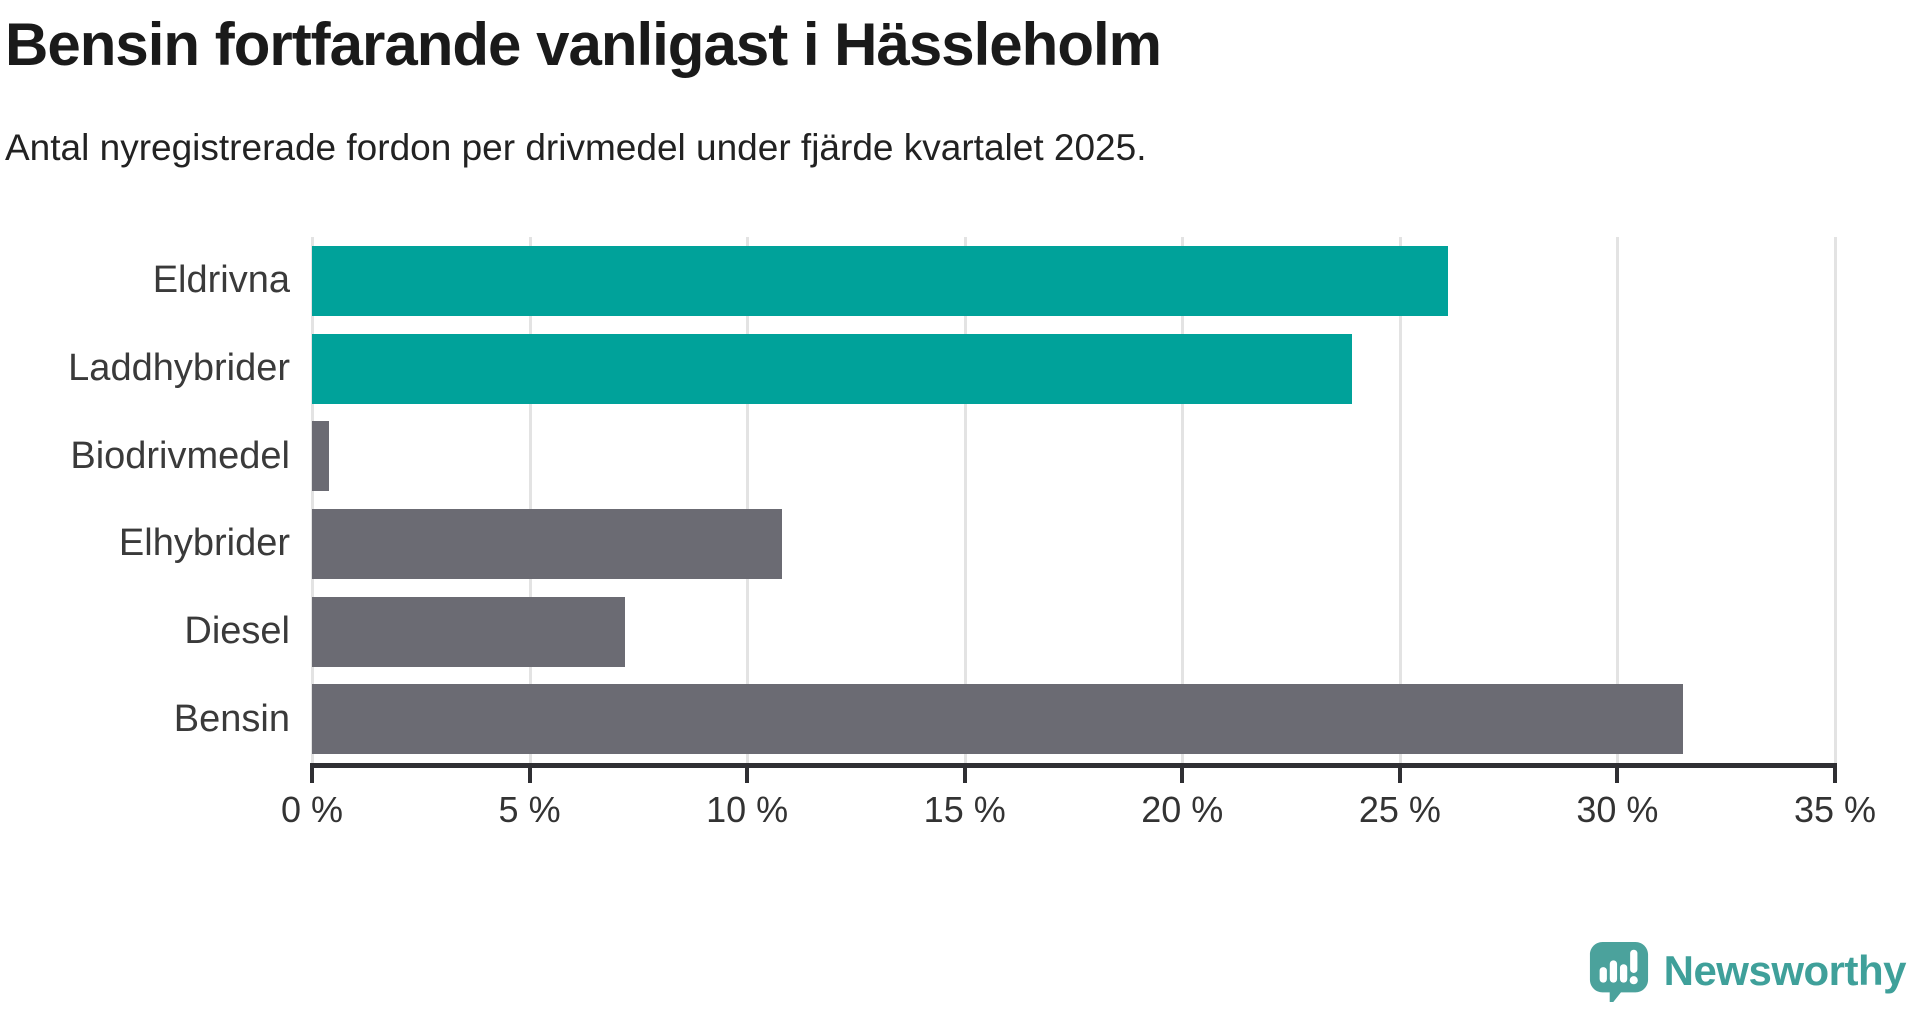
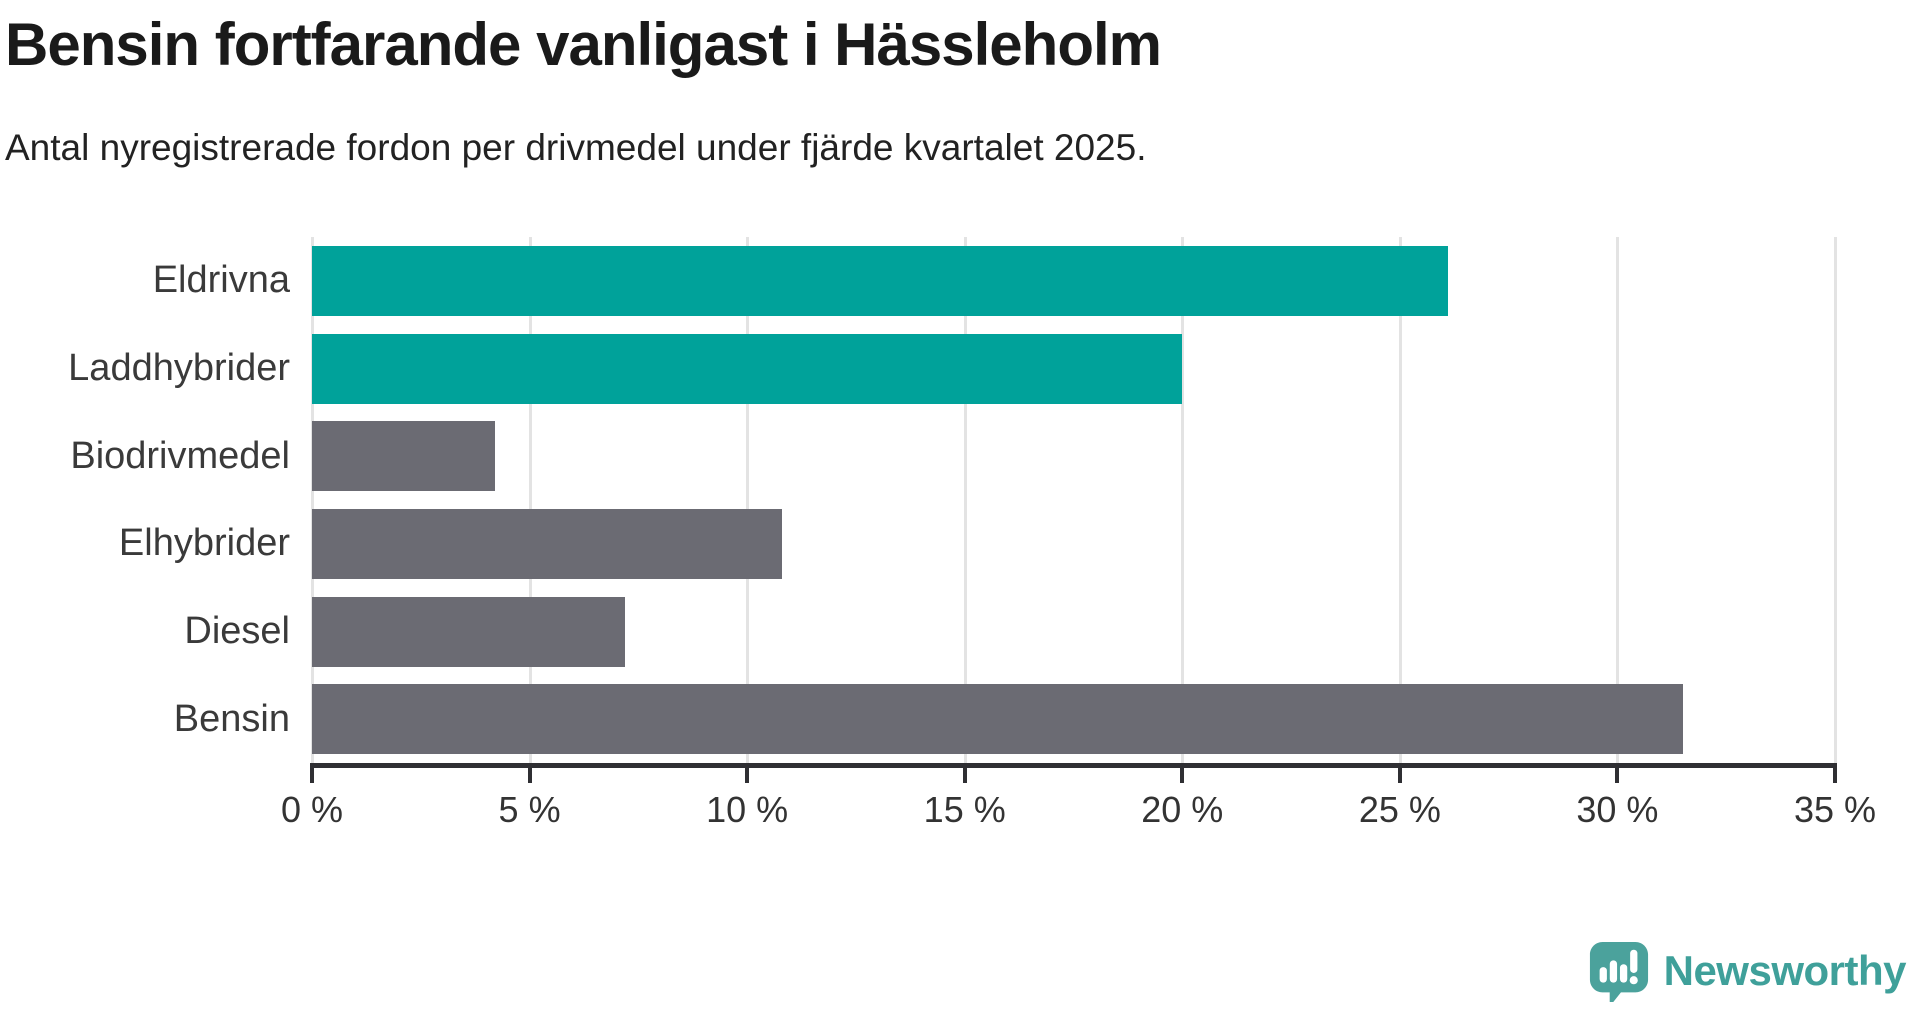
Laddhybrider: 23.9% -> 20.0%
Biodrivmedel: 0.4% -> 4.2%
